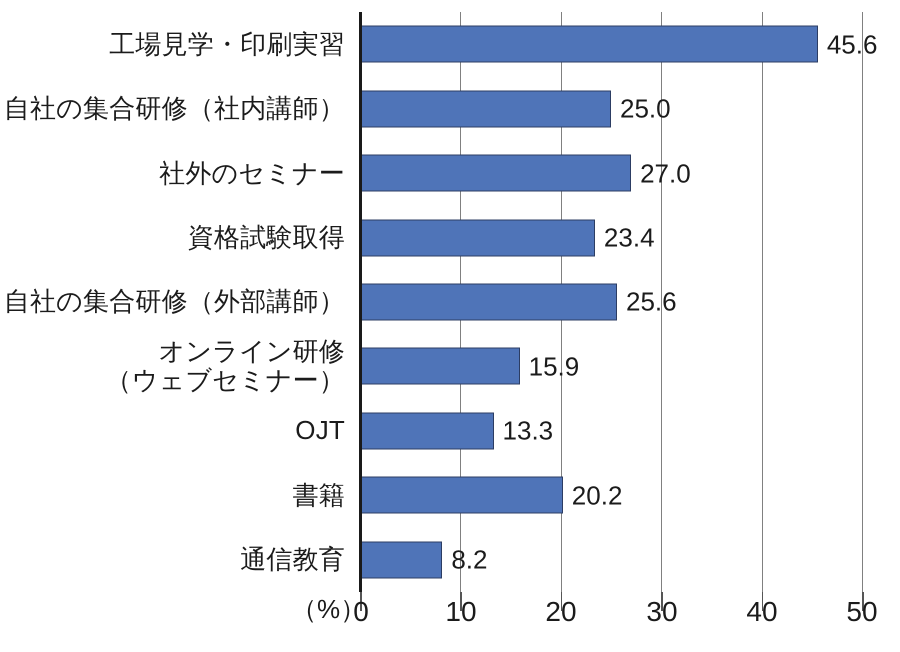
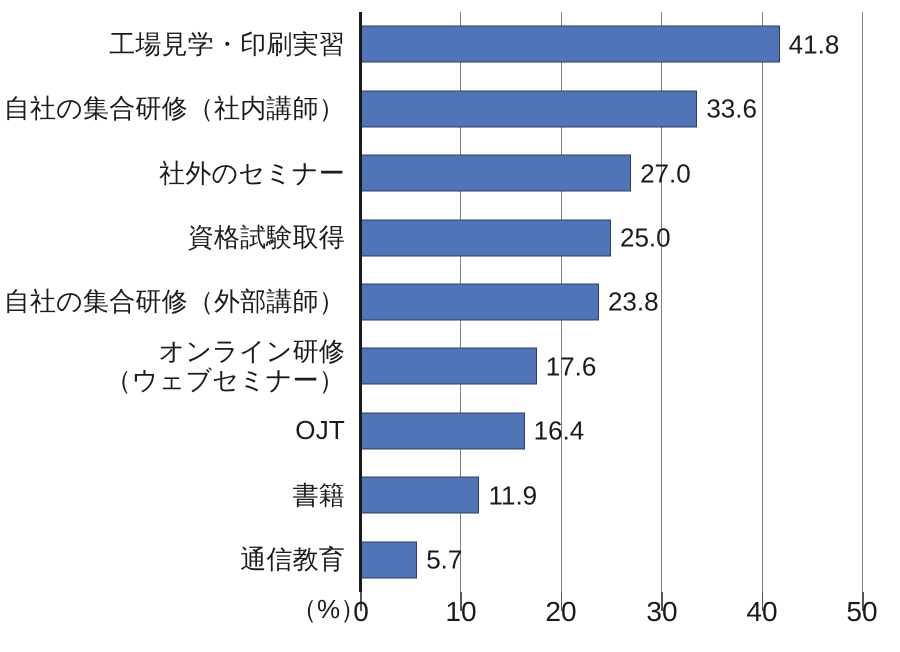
工場見学・印刷実習: 45.6 -> 41.8
自社の集合研修（社内講師）: 25.0 -> 33.6
資格試験取得: 23.4 -> 25.0
自社の集合研修（外部講師）: 25.6 -> 23.8
オンライン研修 （ウェブセミナー）: 15.9 -> 17.6
OJT: 13.3 -> 16.4
書籍: 20.2 -> 11.9
通信教育: 8.2 -> 5.7
